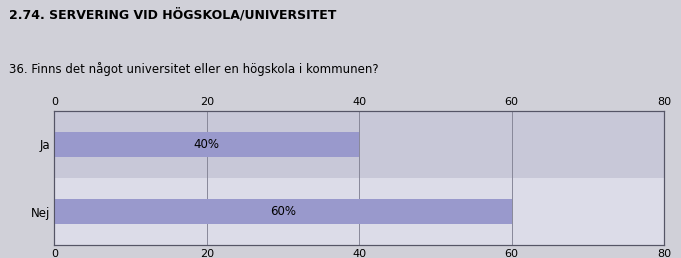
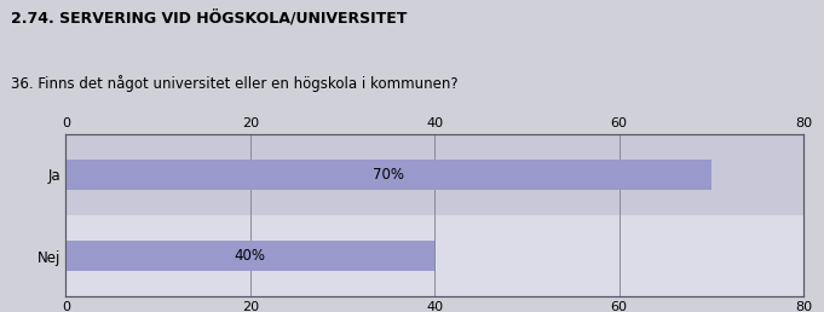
Ja: 40% -> 70%
Nej: 60% -> 40%
